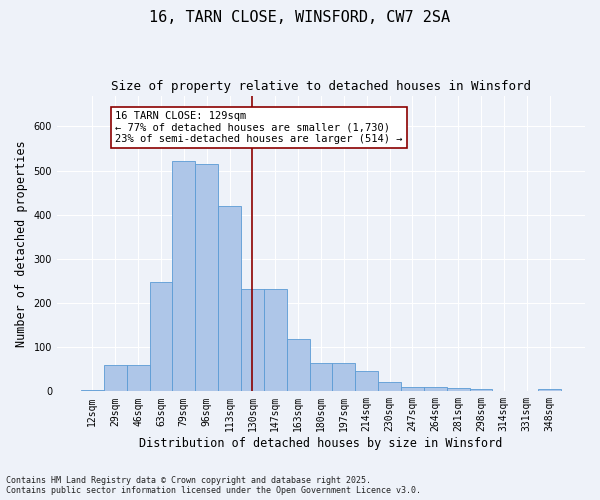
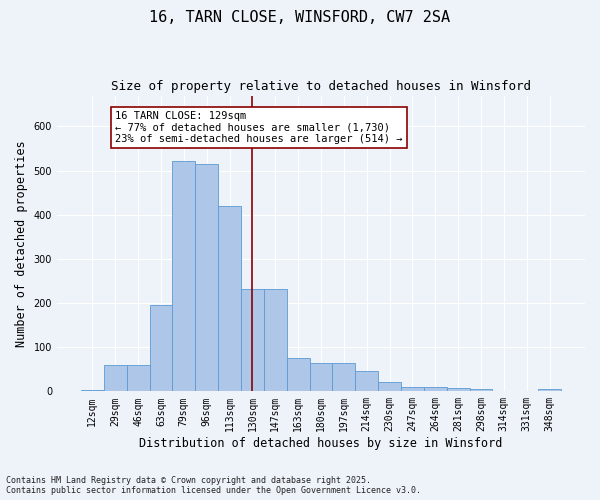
63sqm: 248 -> 195
163sqm: 118 -> 75
